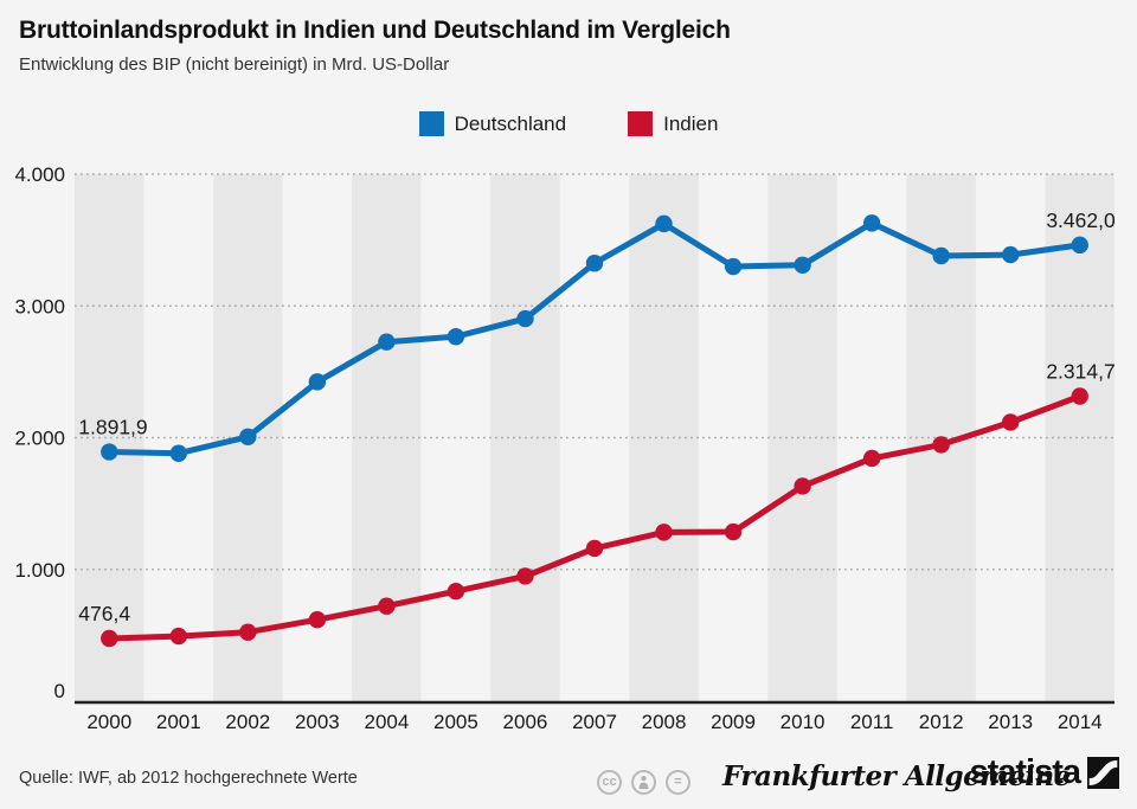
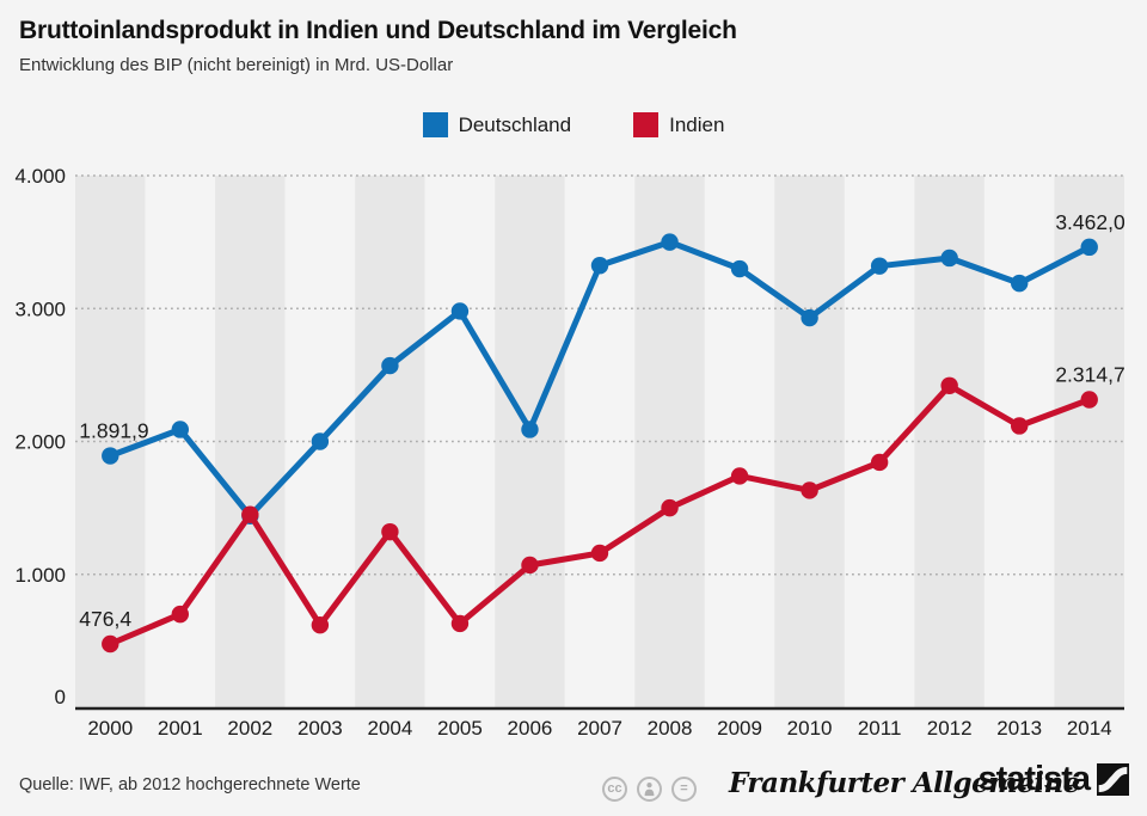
Deutschland/2001: 1880 -> 2090
Indien/2001: 490 -> 700
Deutschland/2002: 2010 -> 1440
Indien/2002: 520 -> 1450
Deutschland/2003: 2420 -> 2000
Deutschland/2004: 2730 -> 2570
Indien/2004: 720 -> 1320
Deutschland/2005: 2770 -> 2980
Indien/2005: 830 -> 630
Deutschland/2006: 2900 -> 2090
Indien/2006: 950 -> 1070
Deutschland/2008: 3620 -> 3500
Indien/2008: 1280 -> 1500
Indien/2009: 1280 -> 1740
Deutschland/2010: 3310 -> 2930
Deutschland/2011: 3630 -> 3320
Indien/2012: 1950 -> 2420
Deutschland/2013: 3390 -> 3190
